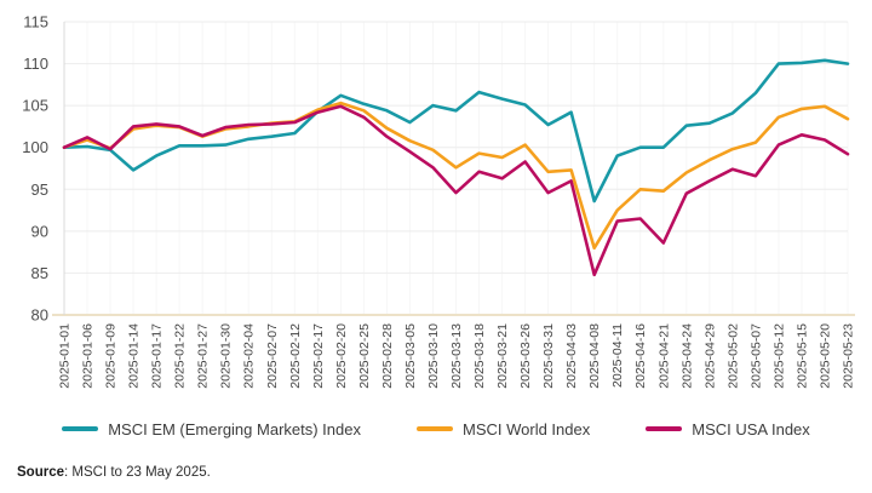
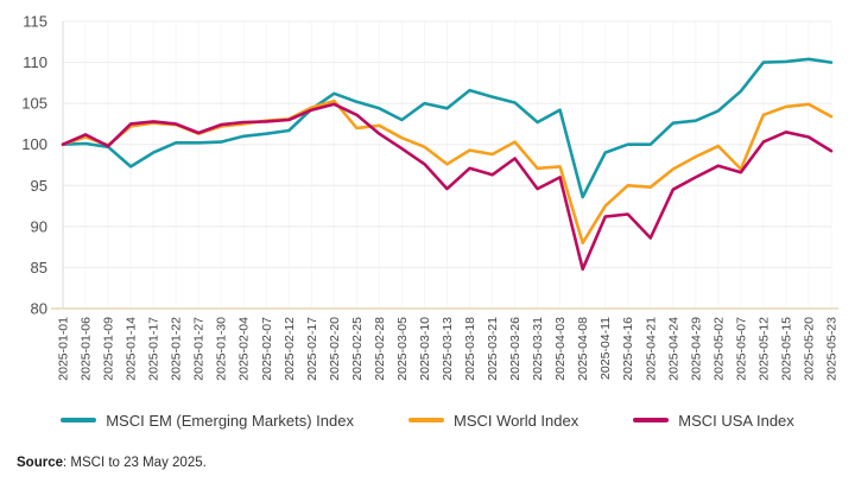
MSCI World Index/2025-02-25: 104 -> 102
MSCI World Index/2025-05-07: 101 -> 97
